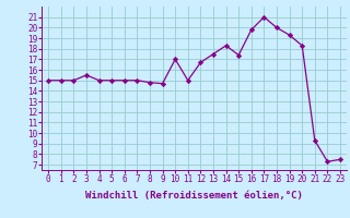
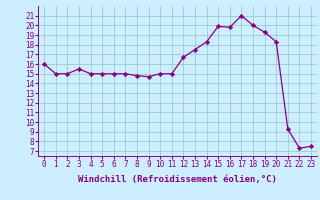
0: 15.0 -> 16.0
10: 17.0 -> 15.0
15: 17.4 -> 19.9
